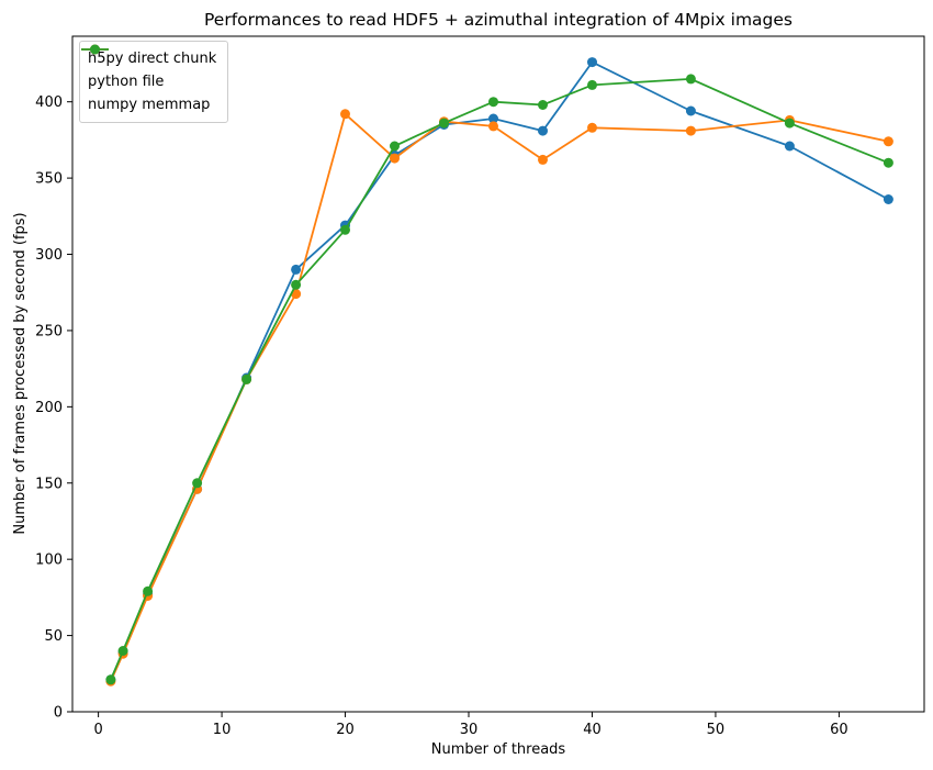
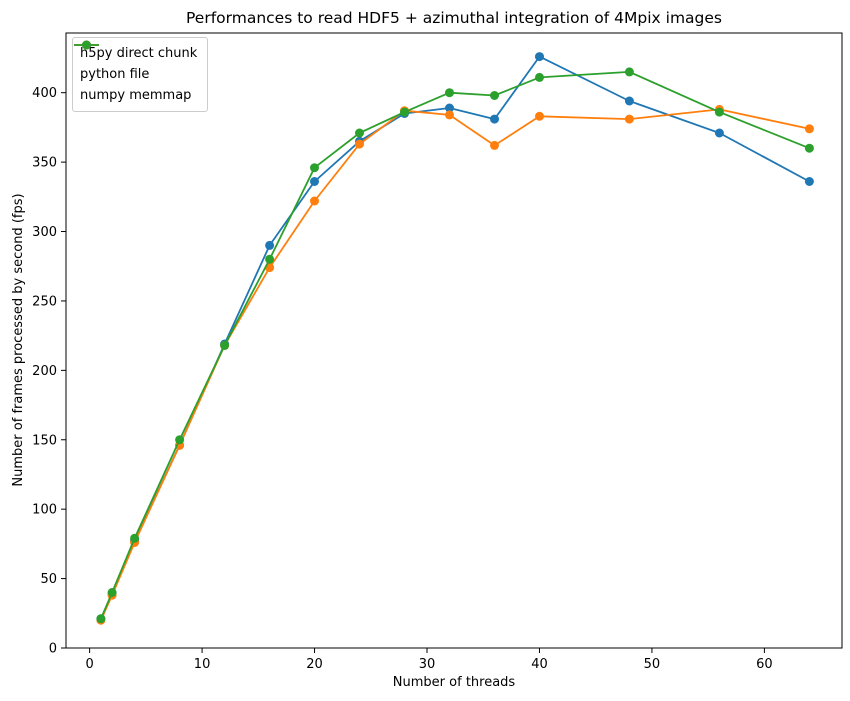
h5py direct chunk/20: 319 -> 336
python file/20: 392 -> 322
numpy memmap/20: 316 -> 346
